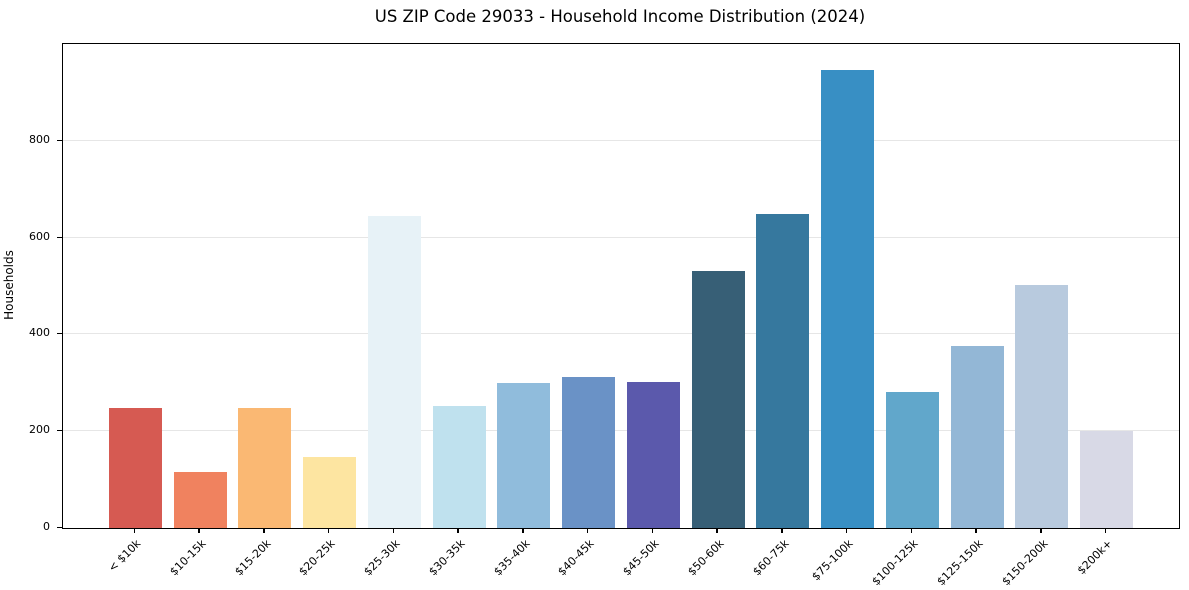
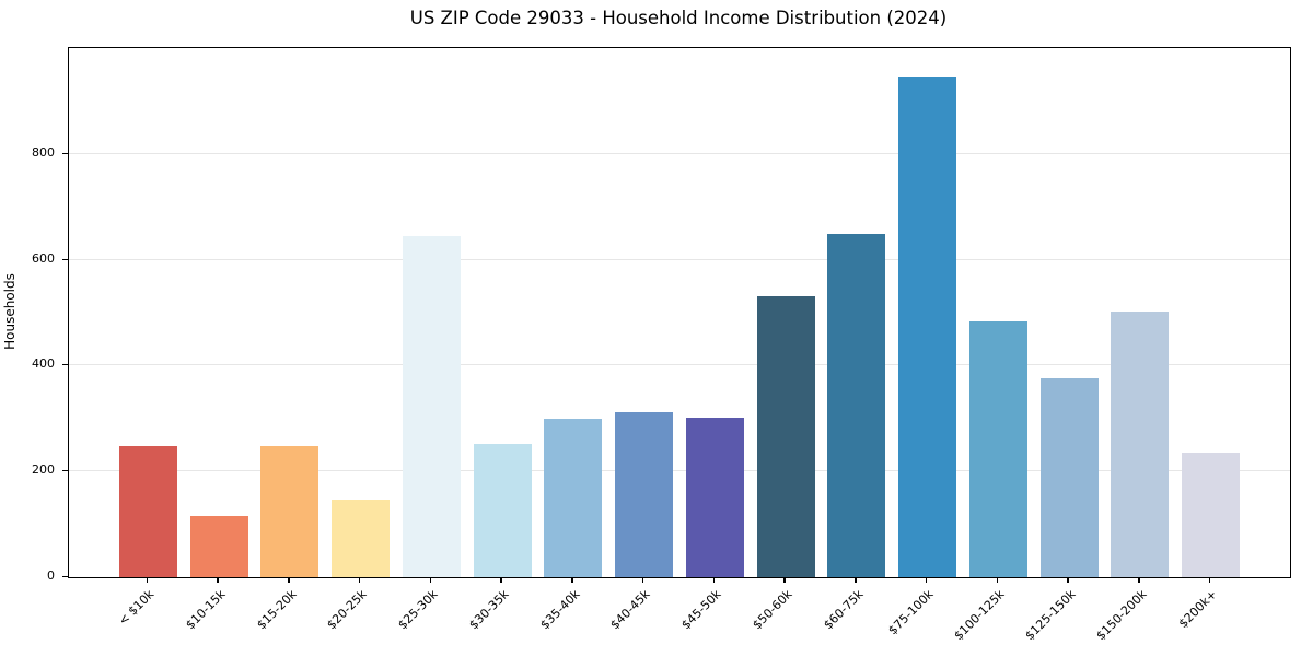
$100-125k: 280 -> 480
$200k+: 200 -> 240
